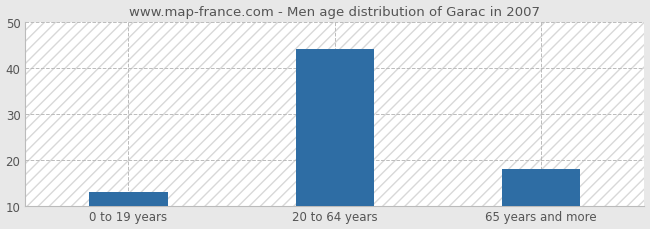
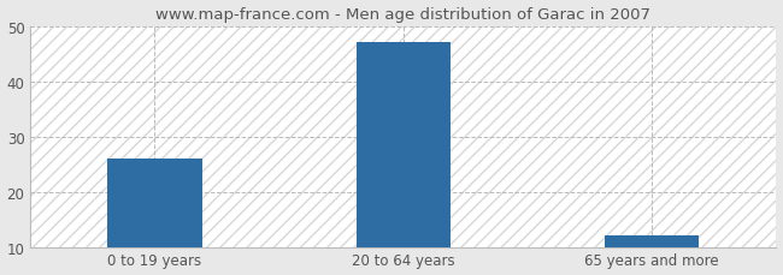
0 to 19 years: 13 -> 26
20 to 64 years: 44 -> 47
65 years and more: 18 -> 12
